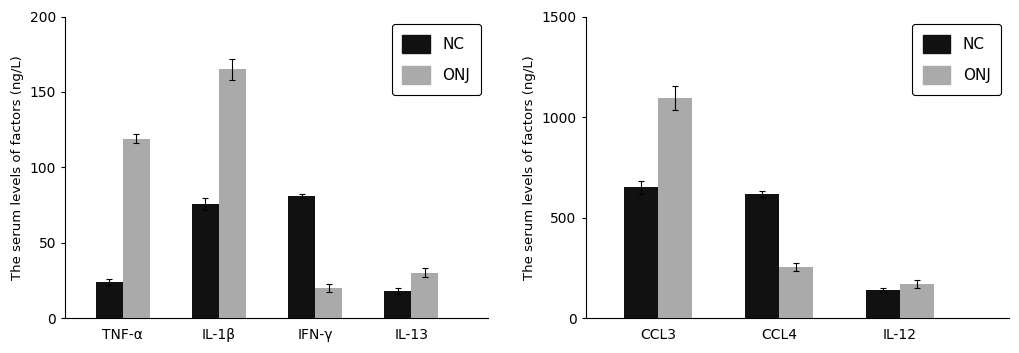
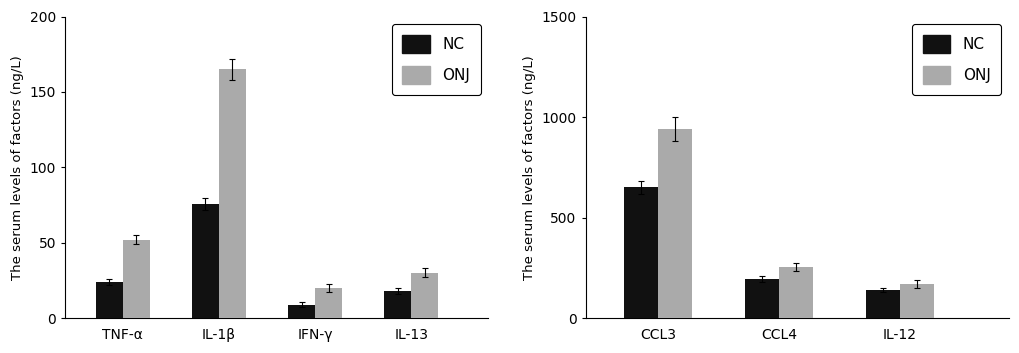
ONJ/TNF-α: 119 -> 52
NC/IFN-γ: 81 -> 9
ONJ/CCL3: 1095 -> 940
NC/CCL4: 620 -> 195
